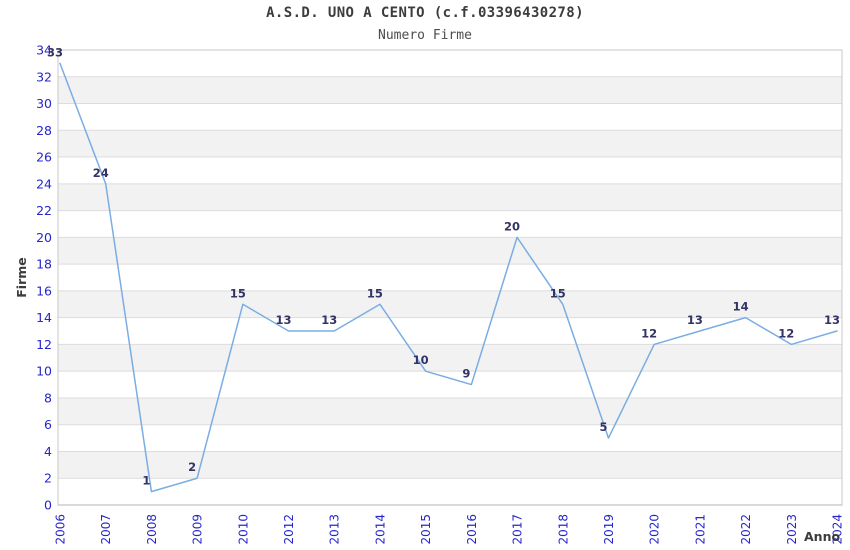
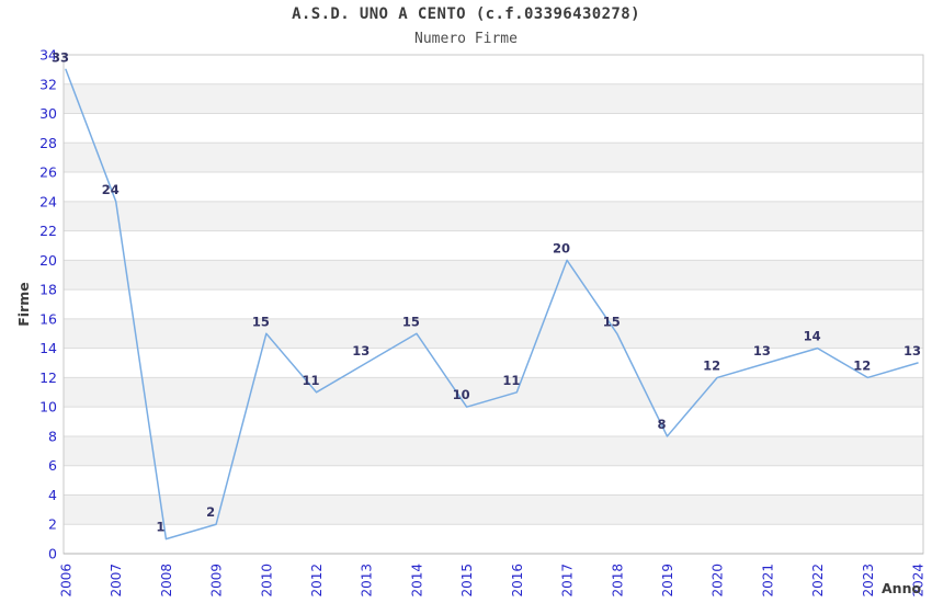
2012: 13 -> 11
2016: 9 -> 11
2019: 5 -> 8
